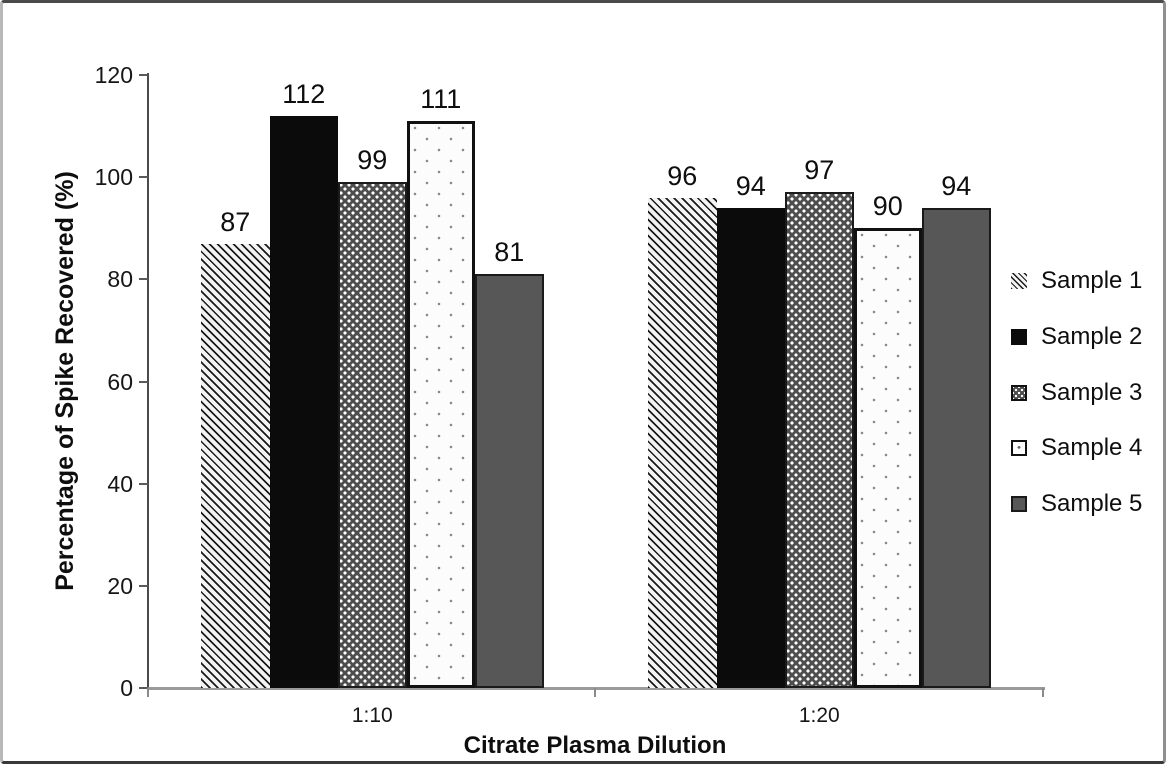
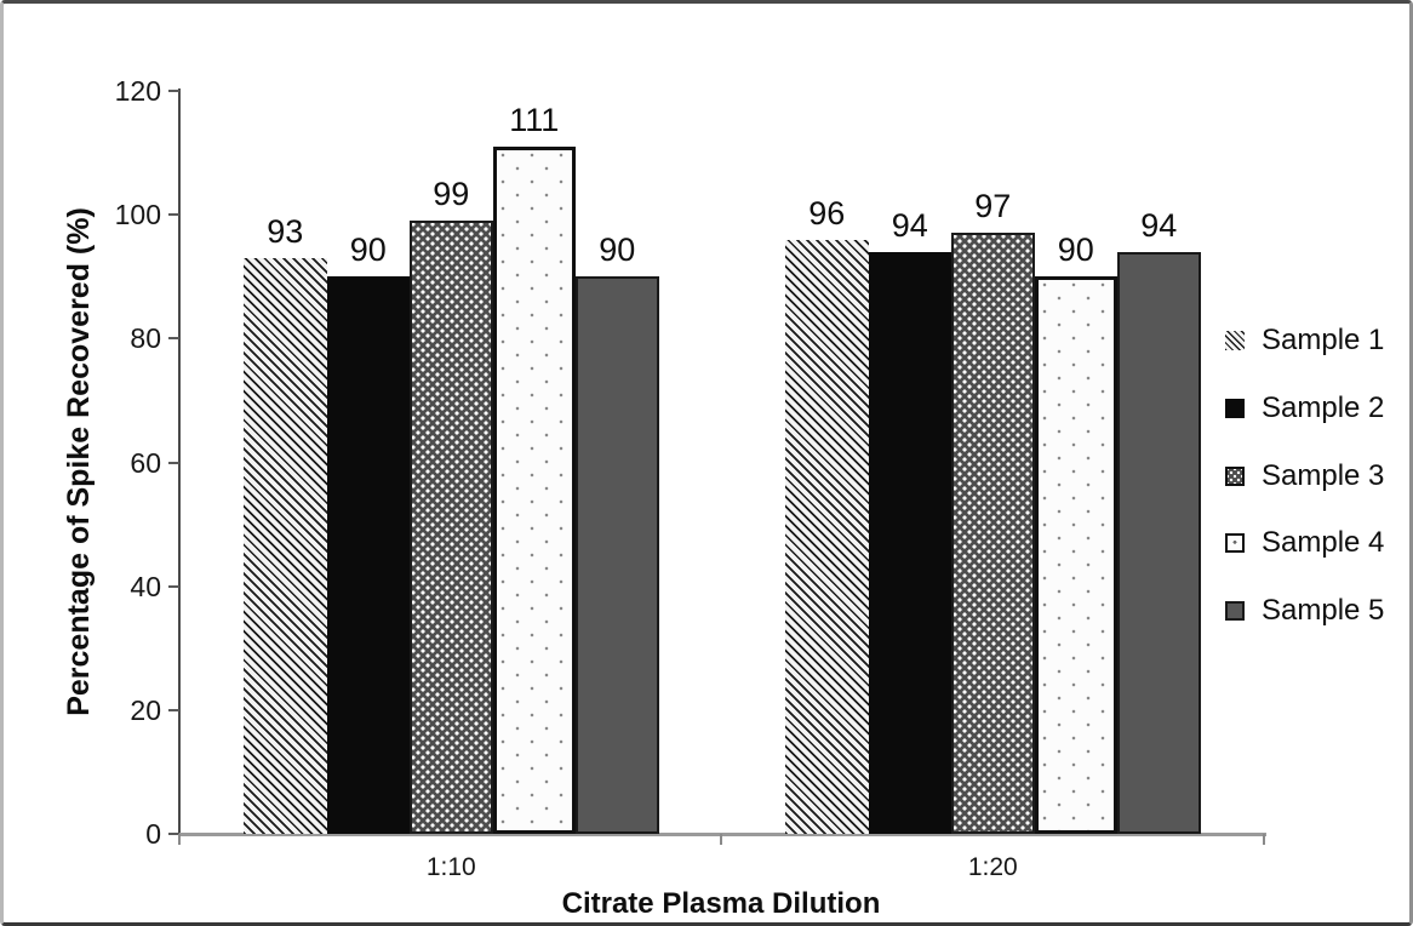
Sample 1/1:10: 87 -> 93
Sample 2/1:10: 112 -> 90
Sample 5/1:10: 81 -> 90
